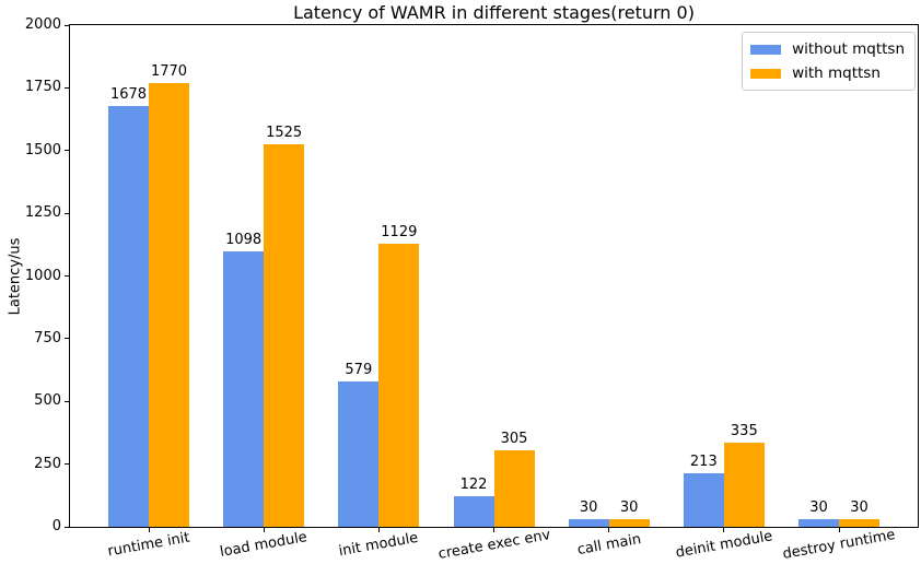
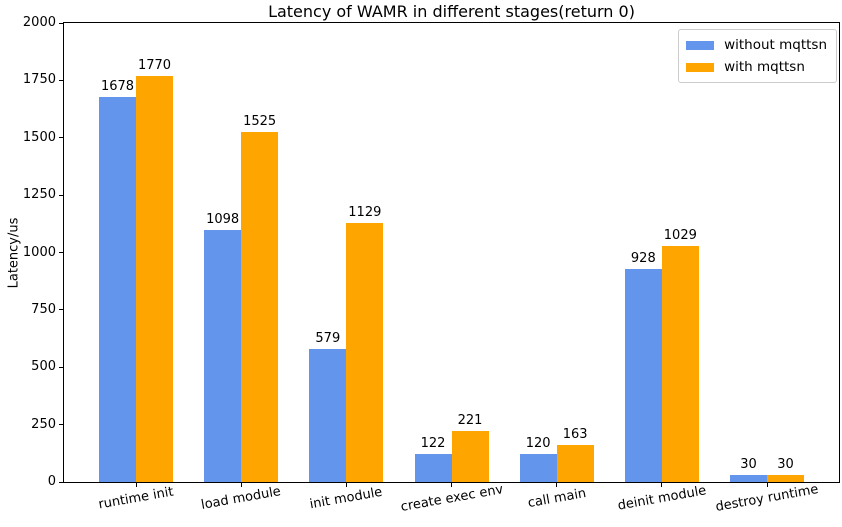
with mqttsn/create exec env: 305 -> 221
without mqttsn/call main: 30 -> 120
with mqttsn/call main: 30 -> 163
without mqttsn/deinit module: 213 -> 928
with mqttsn/deinit module: 335 -> 1029
